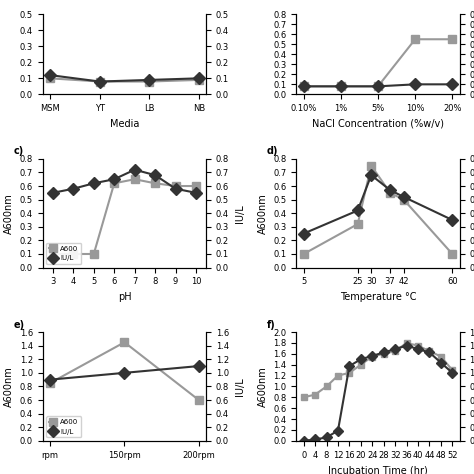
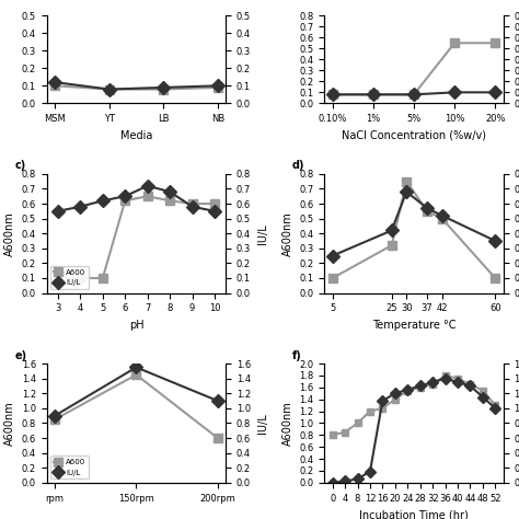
IU/L/150rpm: 1.00 -> 1.55
